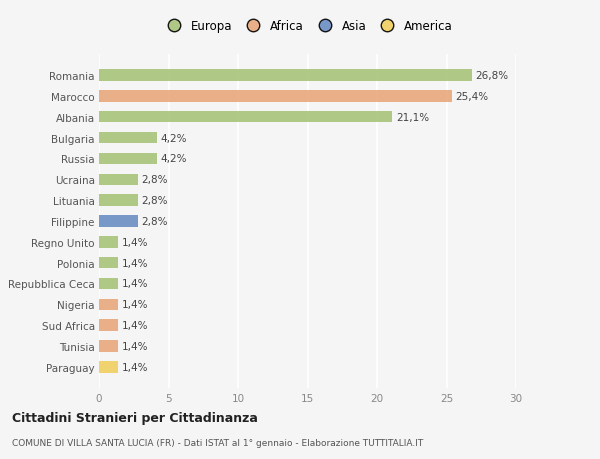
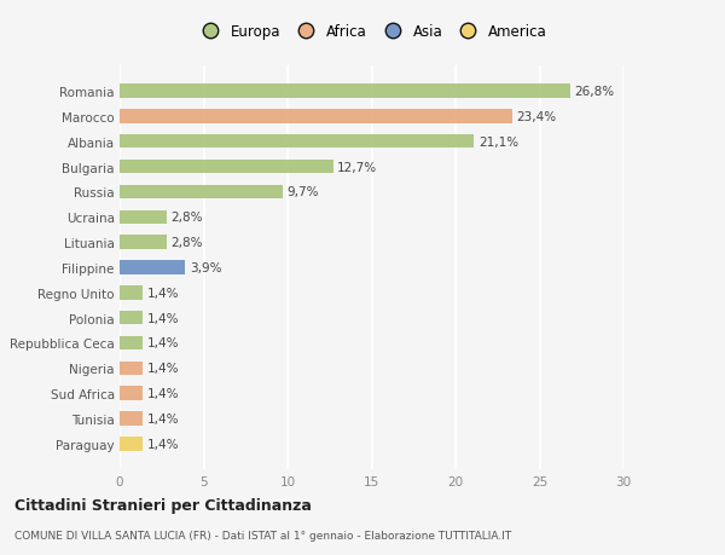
Marocco: 25,4% -> 23,4%
Bulgaria: 4,2% -> 12,7%
Russia: 4,2% -> 9,7%
Filippine: 2,8% -> 3,9%
